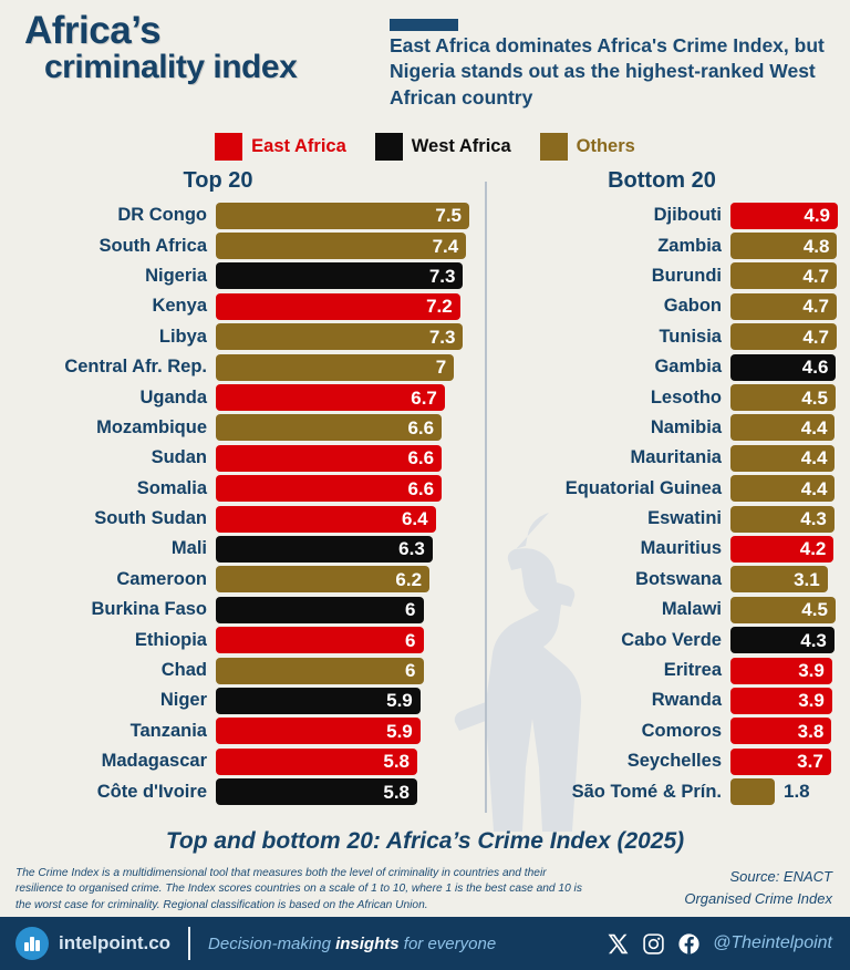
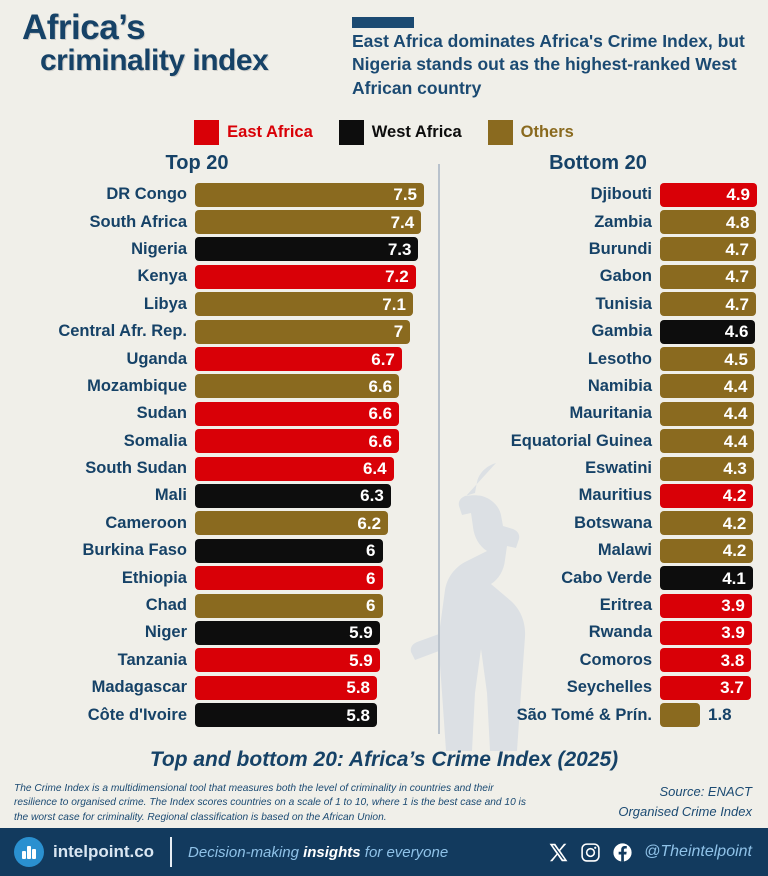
Top 20/Libya: 7.3 -> 7.1
Bottom 20/Botswana: 3.1 -> 4.2
Bottom 20/Malawi: 4.5 -> 4.2
Bottom 20/Cabo Verde: 4.3 -> 4.1
